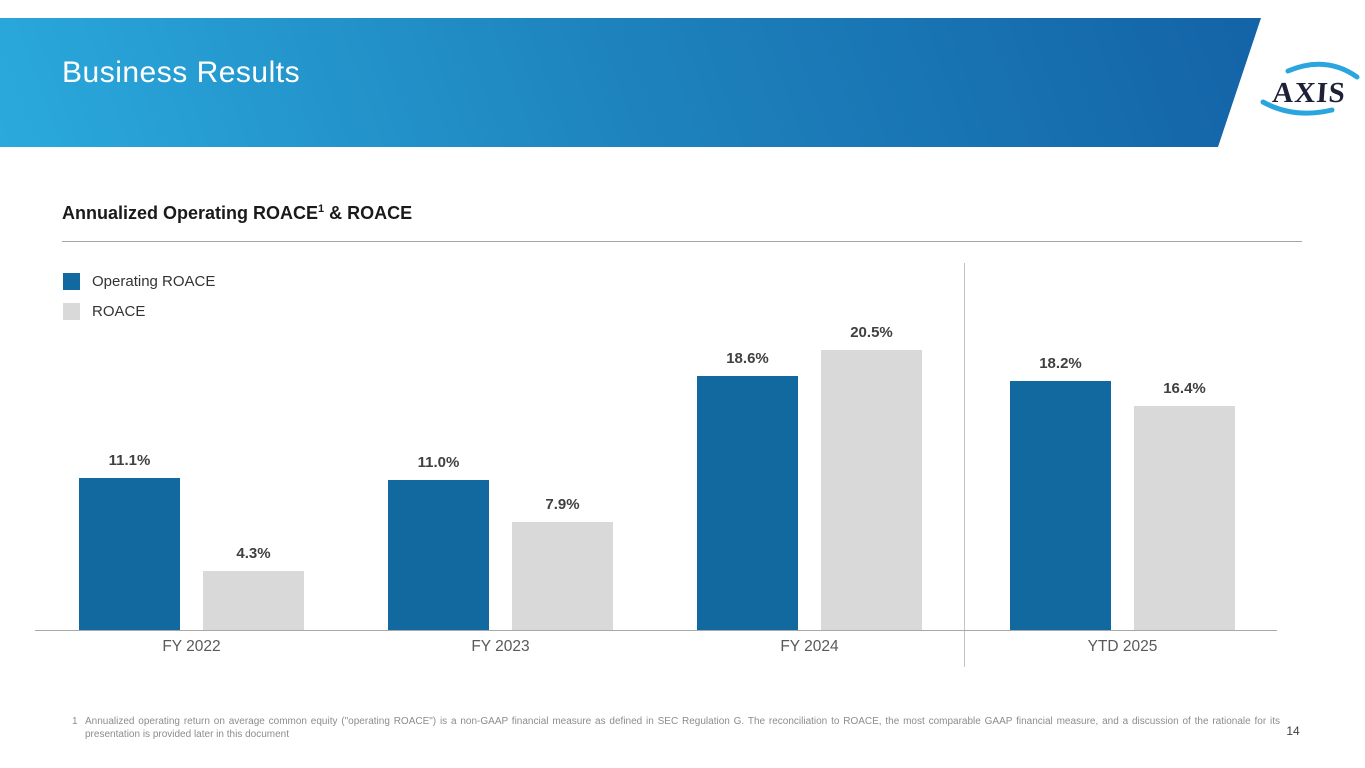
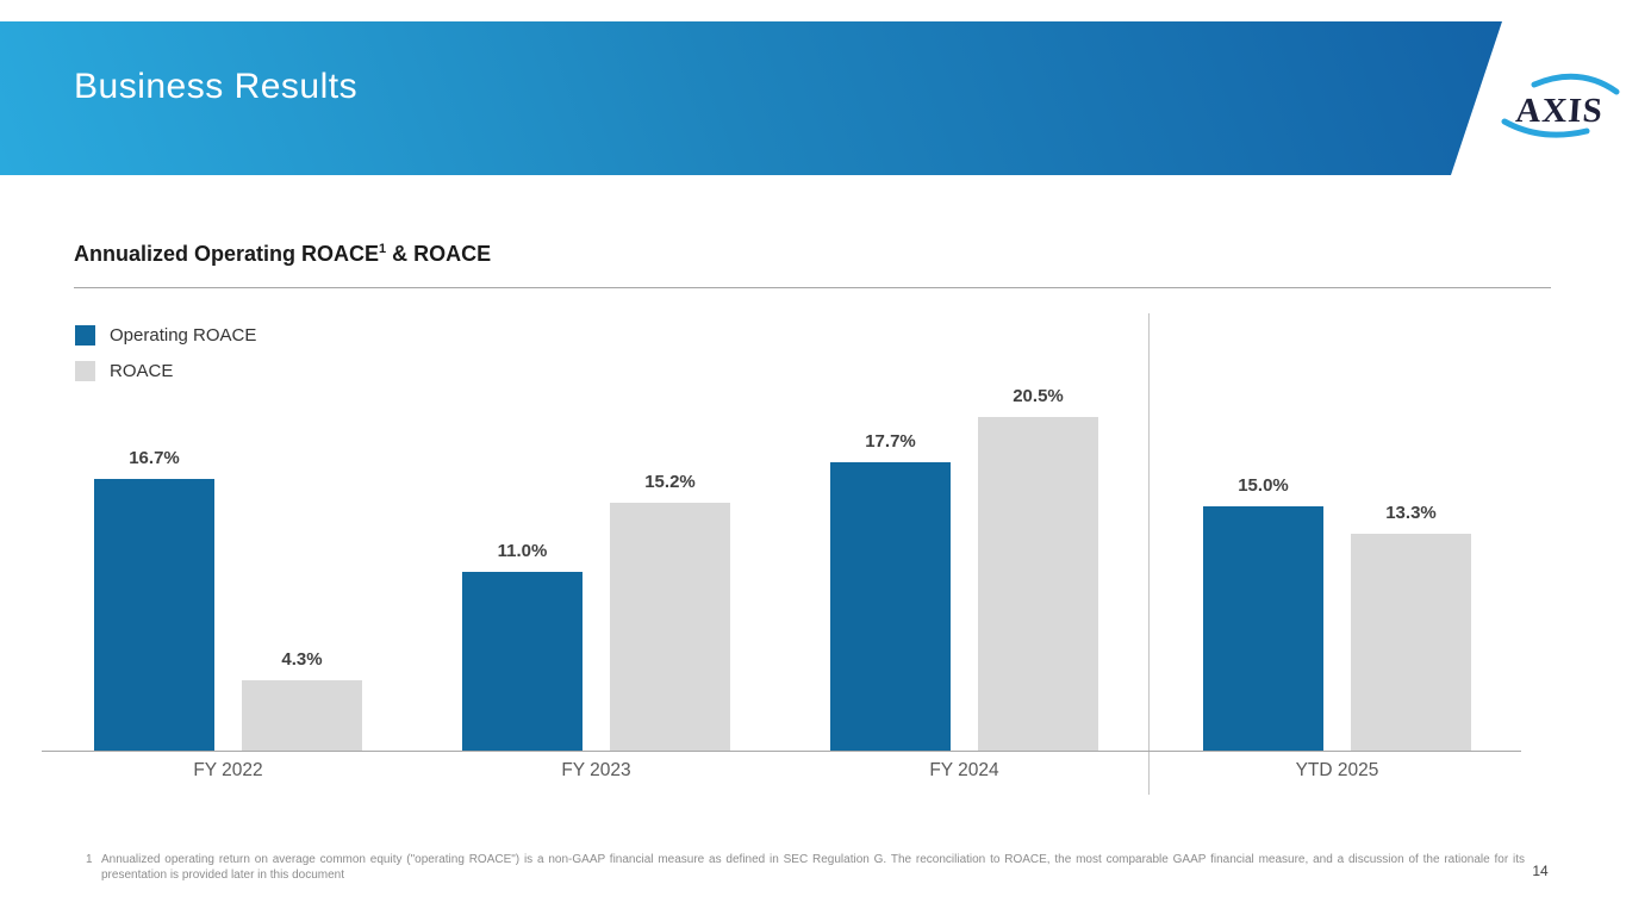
Operating ROACE/FY 2022: 11.1% -> 16.7%
ROACE/FY 2023: 7.9% -> 15.2%
Operating ROACE/FY 2024: 18.6% -> 17.7%
Operating ROACE/YTD 2025: 18.2% -> 15.0%
ROACE/YTD 2025: 16.4% -> 13.3%
